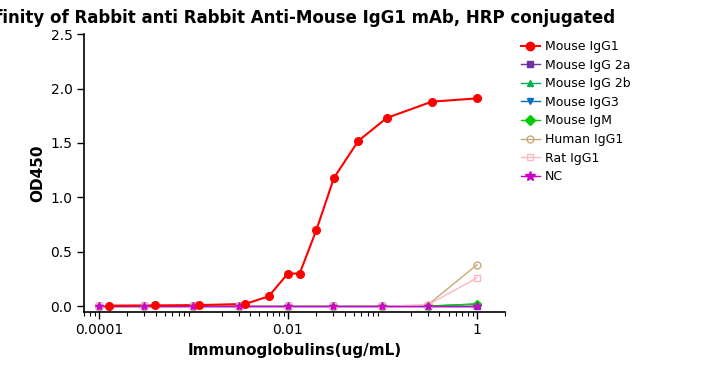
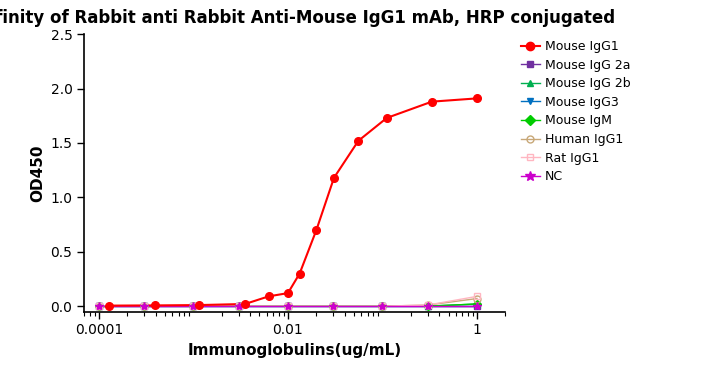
Mouse IgG1/0.01: 0.30 -> 0.12
Human IgG1/1: 0.38 -> 0.07
Rat IgG1/1: 0.26 -> 0.09
